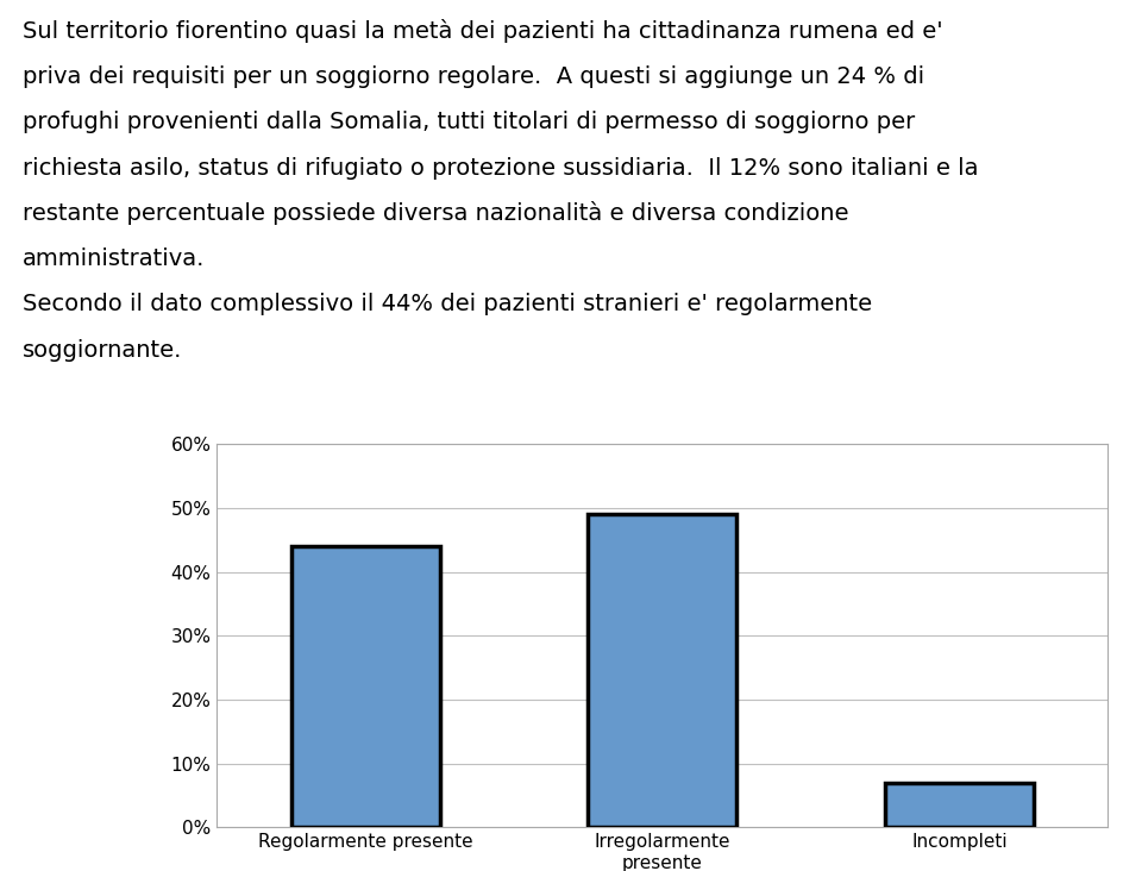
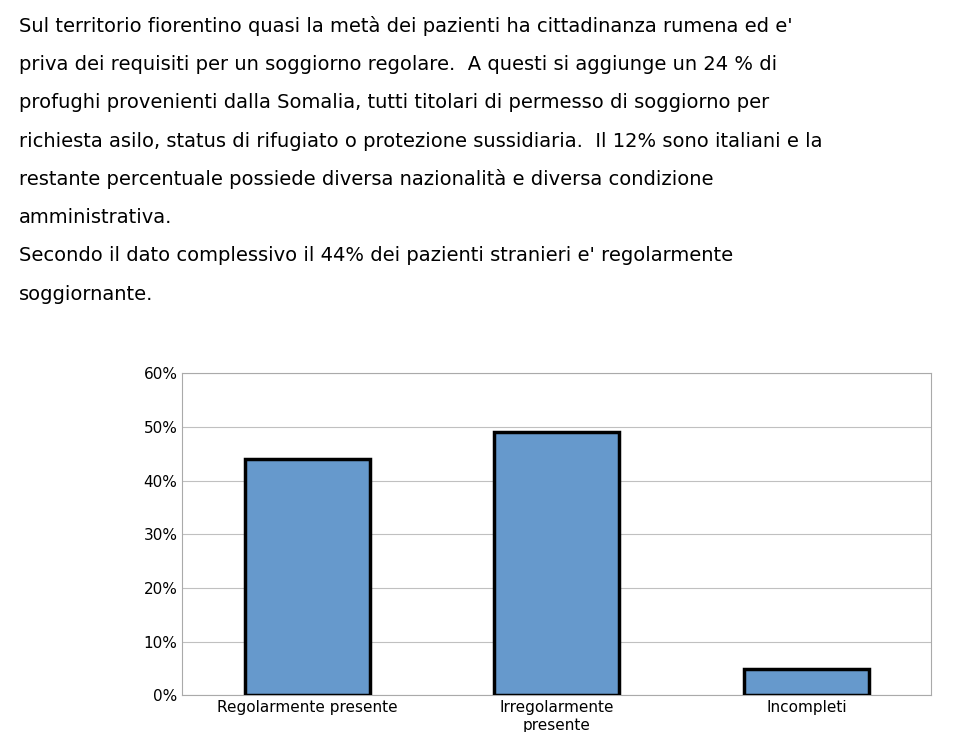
Incompleti: 7% -> 5%
